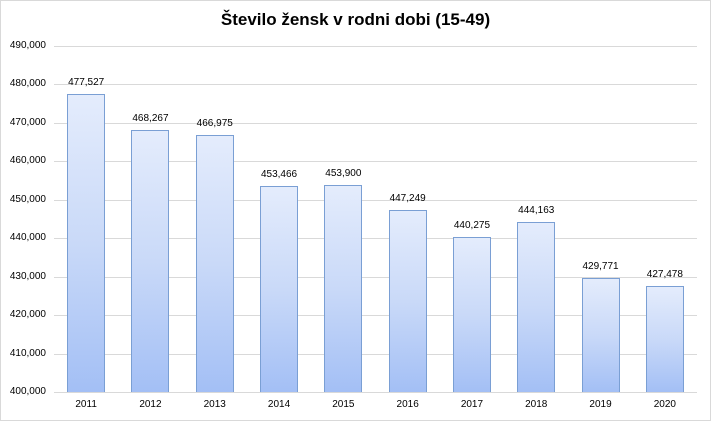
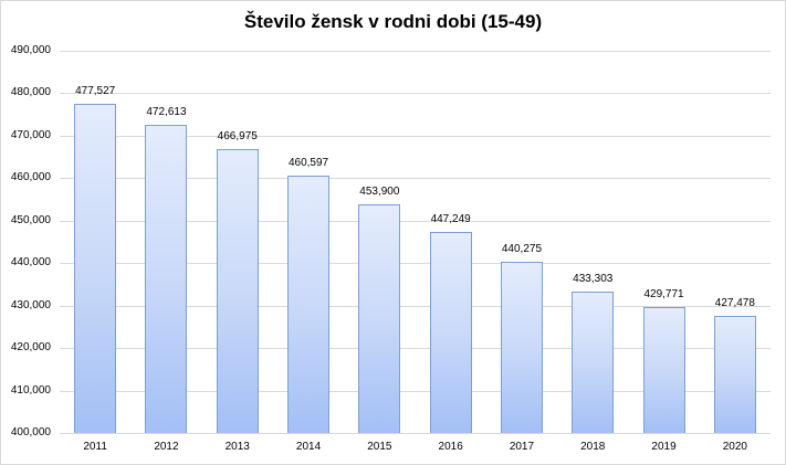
2012: 468,267 -> 472,613
2014: 453,466 -> 460,597
2018: 444,163 -> 433,303
